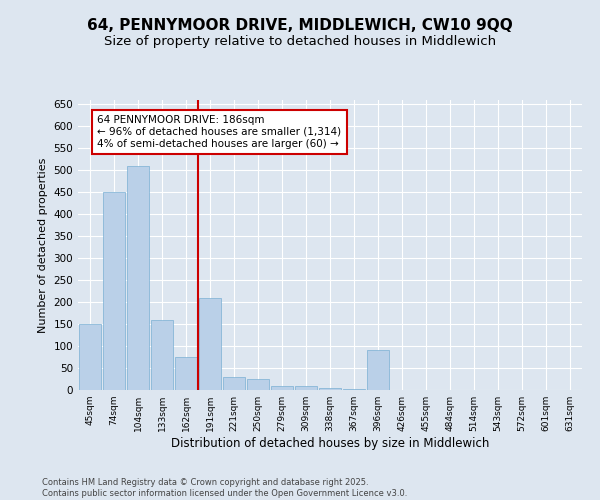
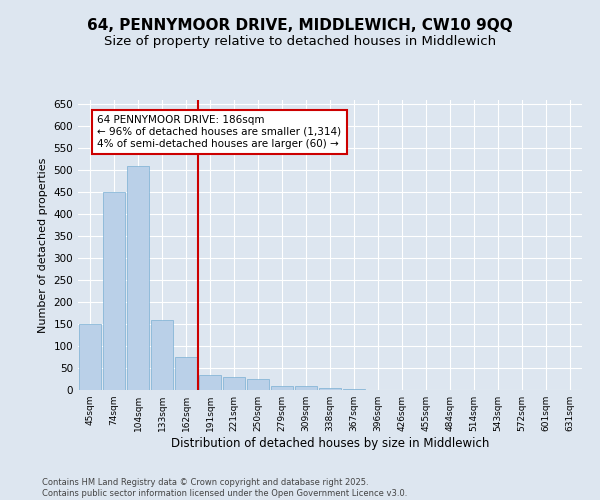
191sqm: 210 -> 35
396sqm: 90 -> 1
